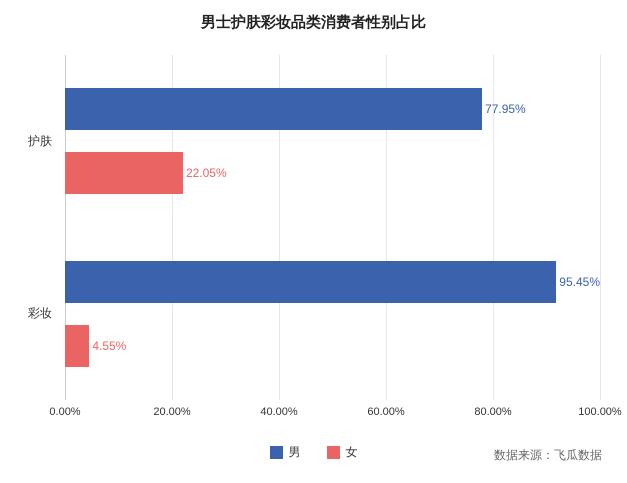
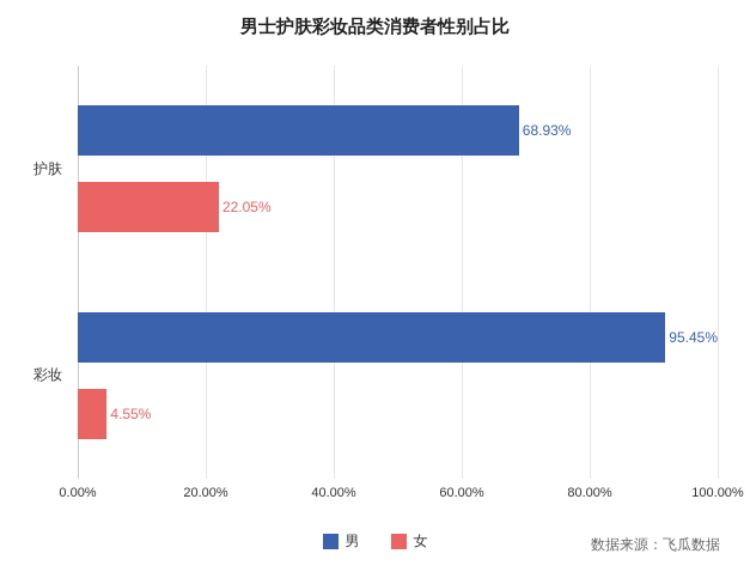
男/护肤: 77.95% -> 68.93%
